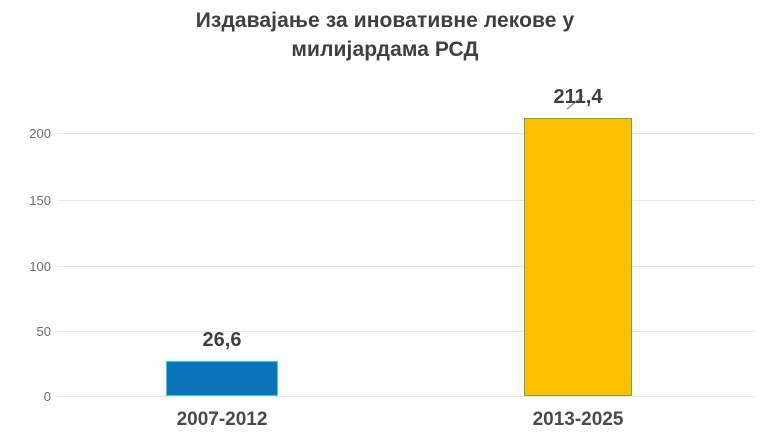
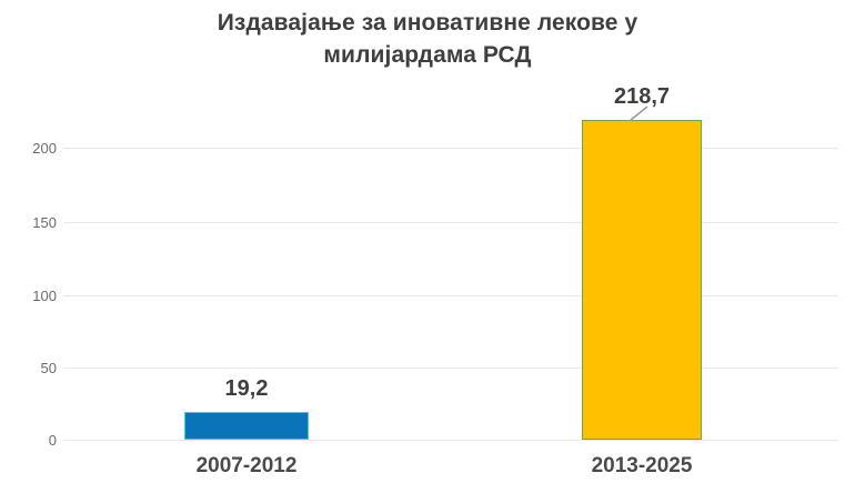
2007-2012: 26,6 -> 19,2
2013-2025: 211,4 -> 218,7
